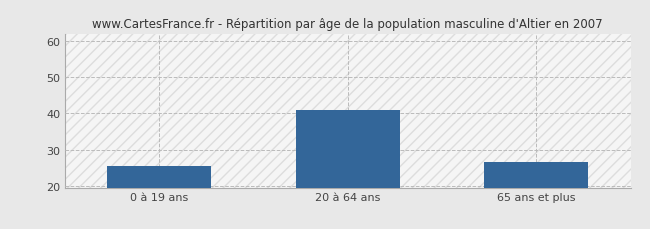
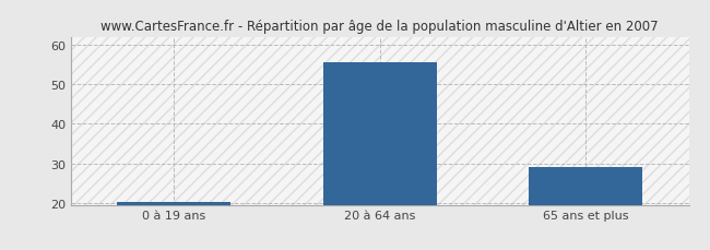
0 à 19 ans: 25.5 -> 20.1
20 à 64 ans: 41.0 -> 55.5
65 ans et plus: 26.5 -> 29.0
